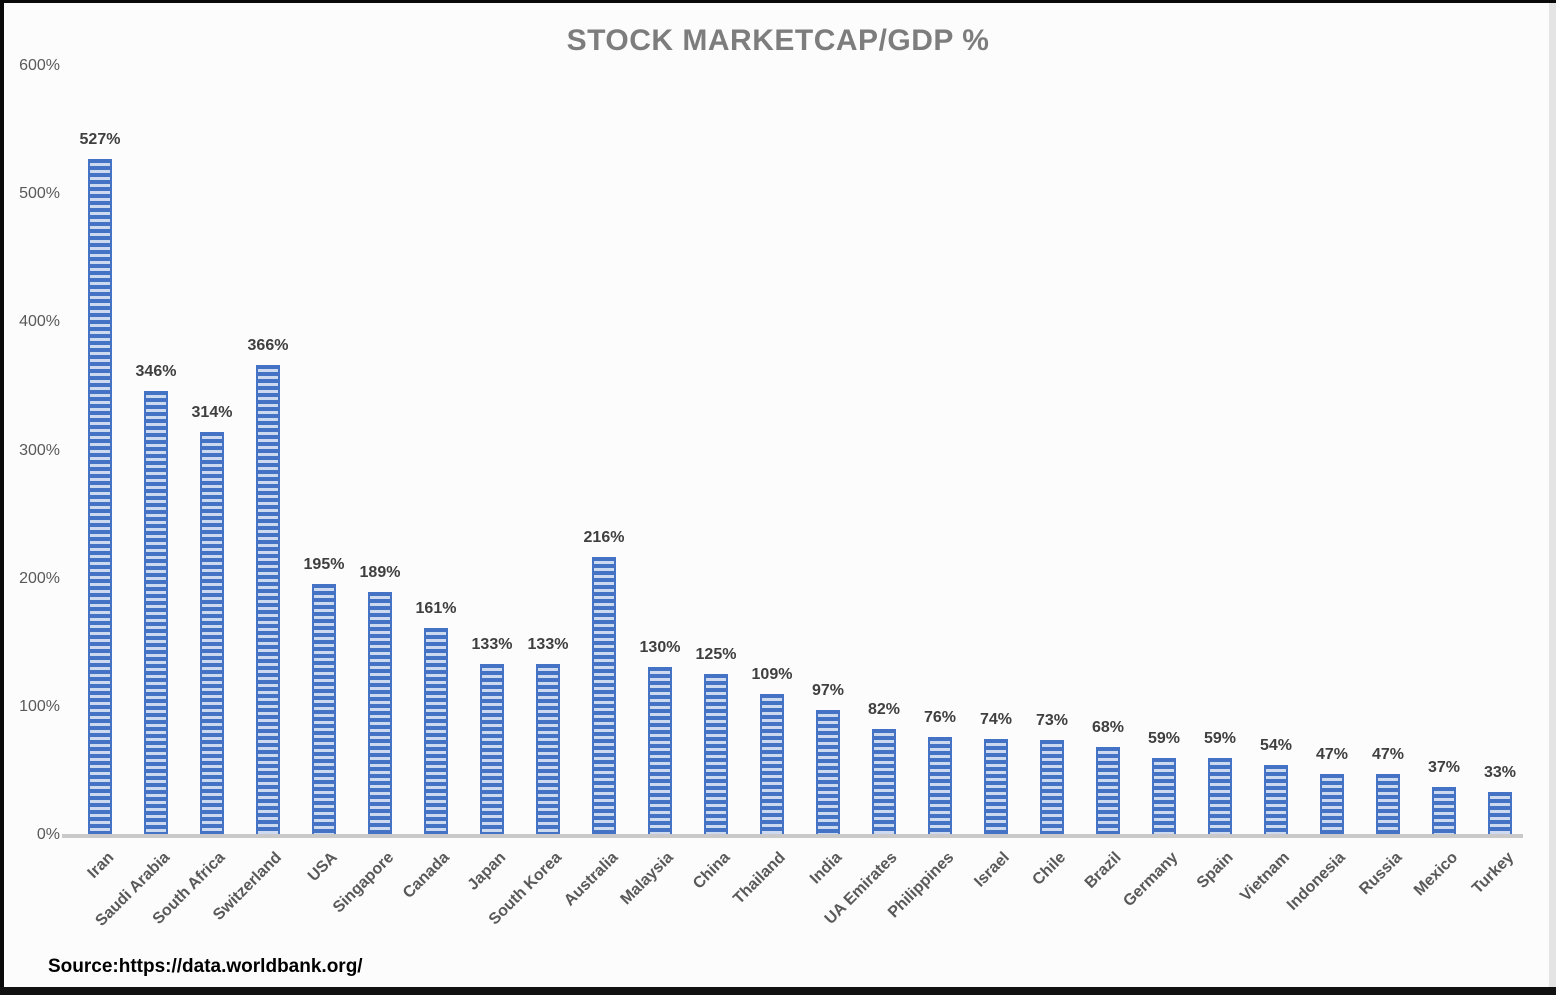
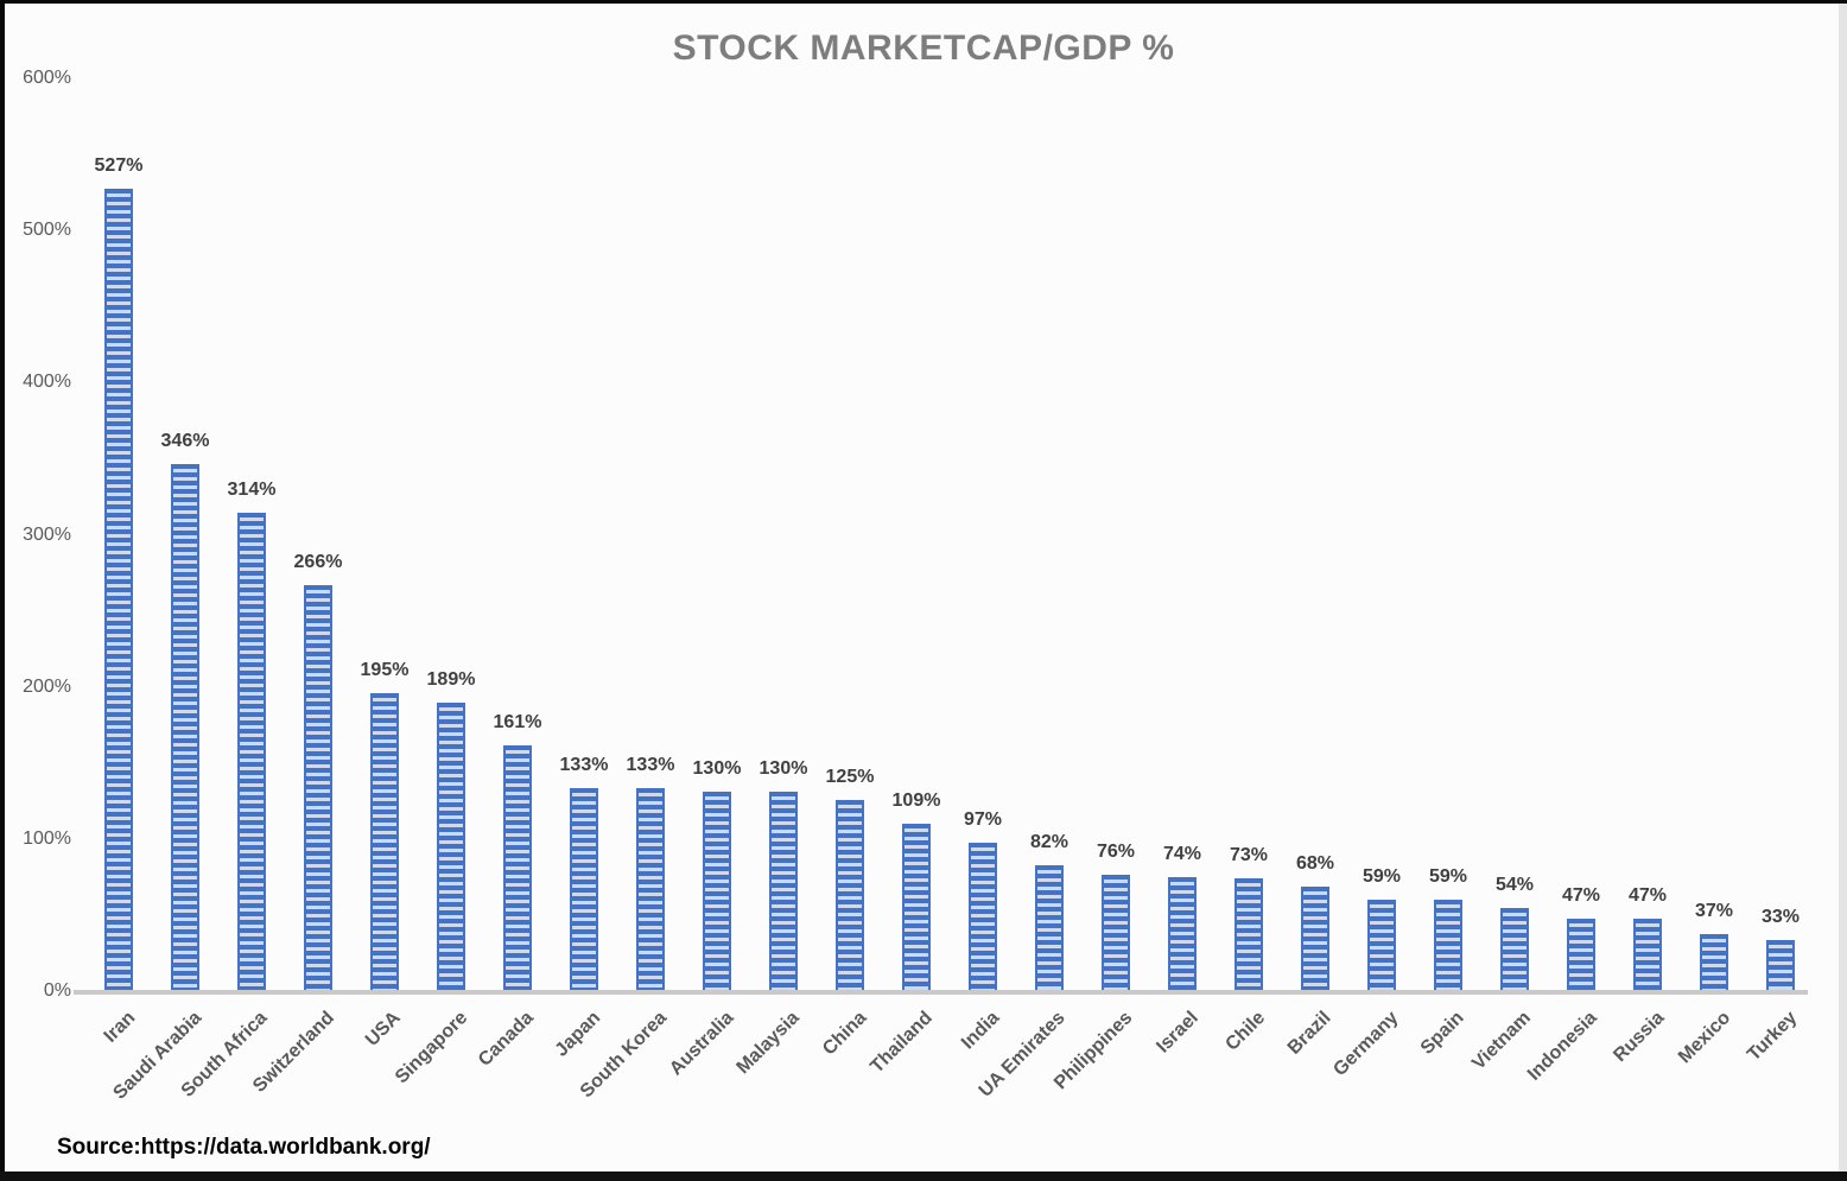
Switzerland: 366% -> 266%
Australia: 216% -> 130%
